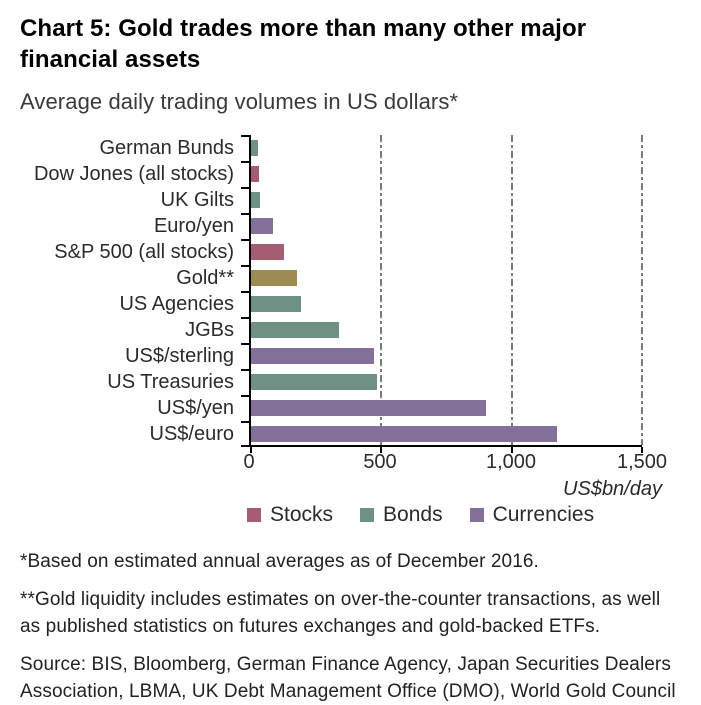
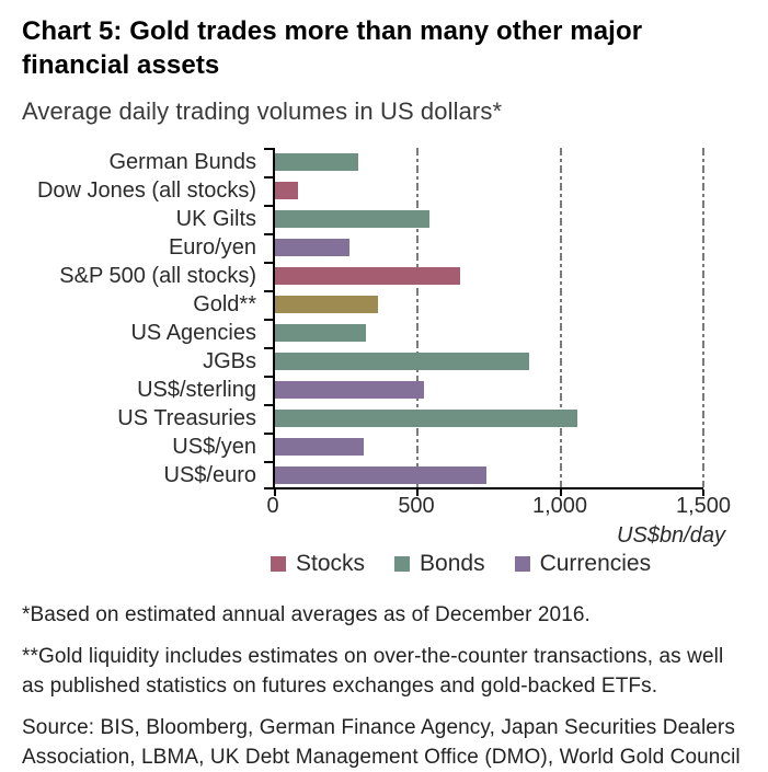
German Bunds: 20 -> 290
Dow Jones (all stocks): 30 -> 80
UK Gilts: 30 -> 540
Euro/yen: 80 -> 260
S&P 500 (all stocks): 120 -> 650
Gold**: 180 -> 360
US Agencies: 190 -> 320
JGBs: 340 -> 890
US$/sterling: 470 -> 520
US Treasuries: 480 -> 1060
US$/yen: 900 -> 310
US$/euro: 1170 -> 740
